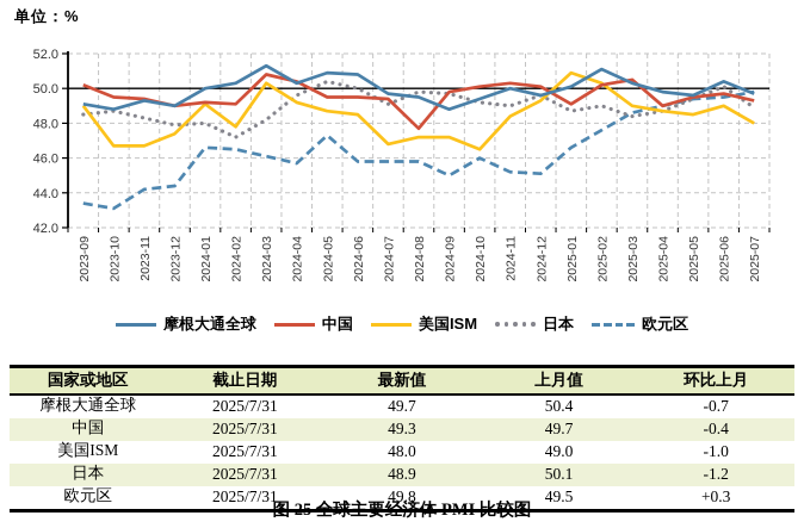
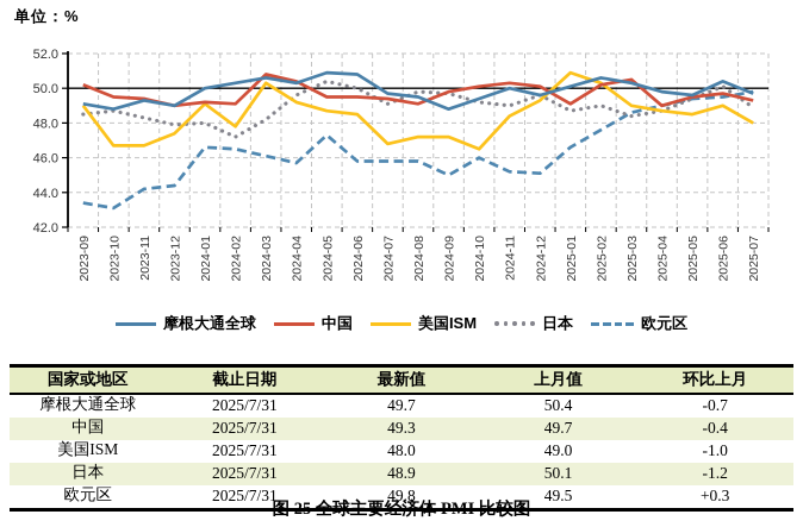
摩根大通全球/2024-03: 51.3 -> 50.6
中国/2024-08: 47.7 -> 49.1
摩根大通全球/2025-02: 51.1 -> 50.6
